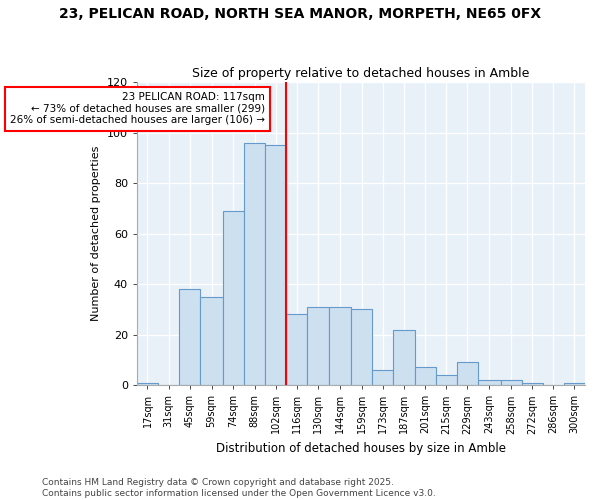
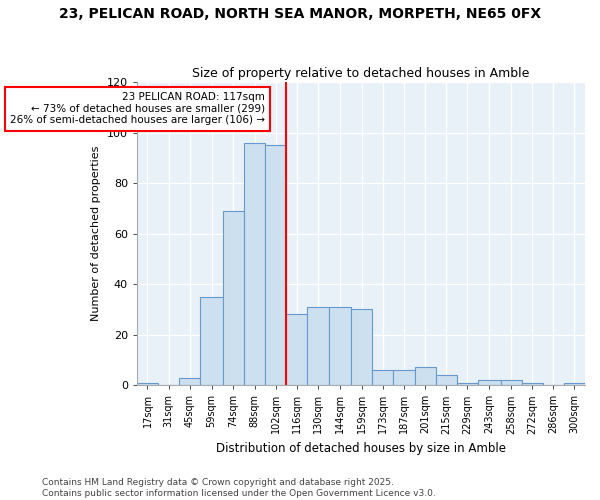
45sqm: 38 -> 3
187sqm: 22 -> 6
229sqm: 9 -> 1
